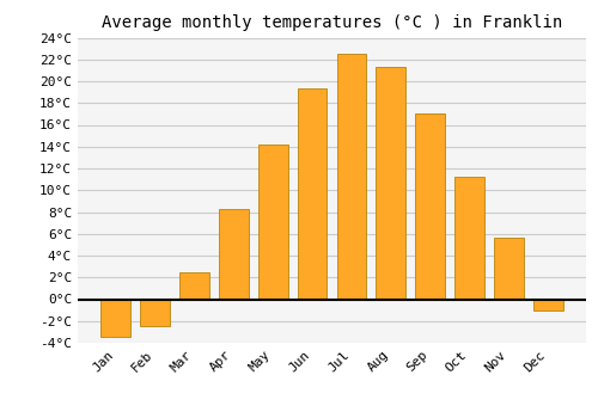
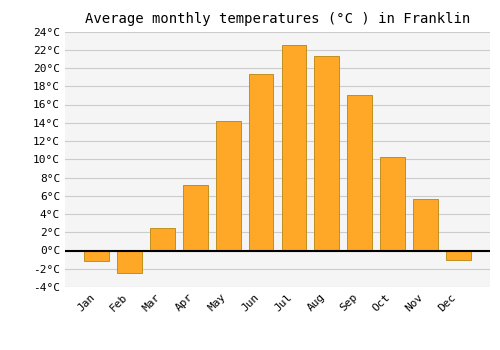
Jan: -3.5°C -> -1.2°C
Apr: 8.3°C -> 7.2°C
Oct: 11.2°C -> 10.2°C
